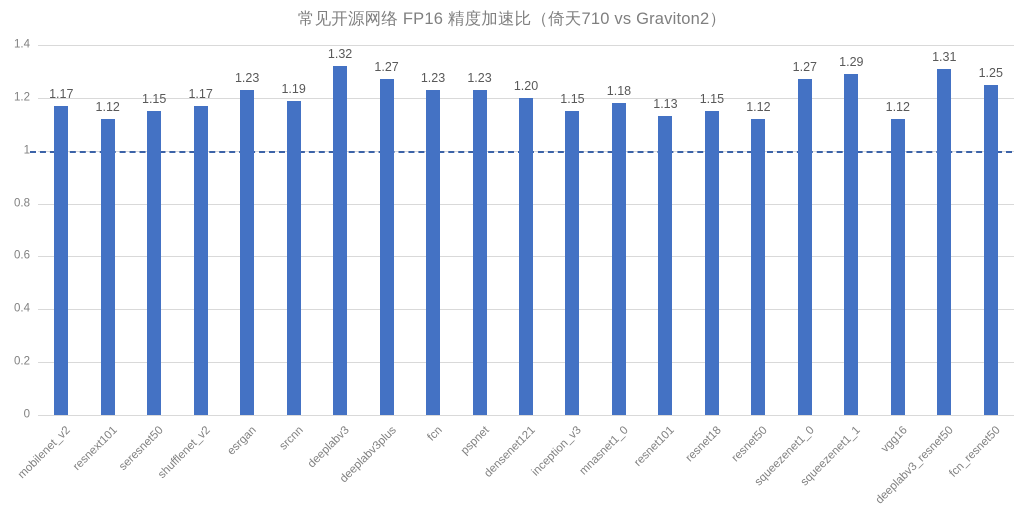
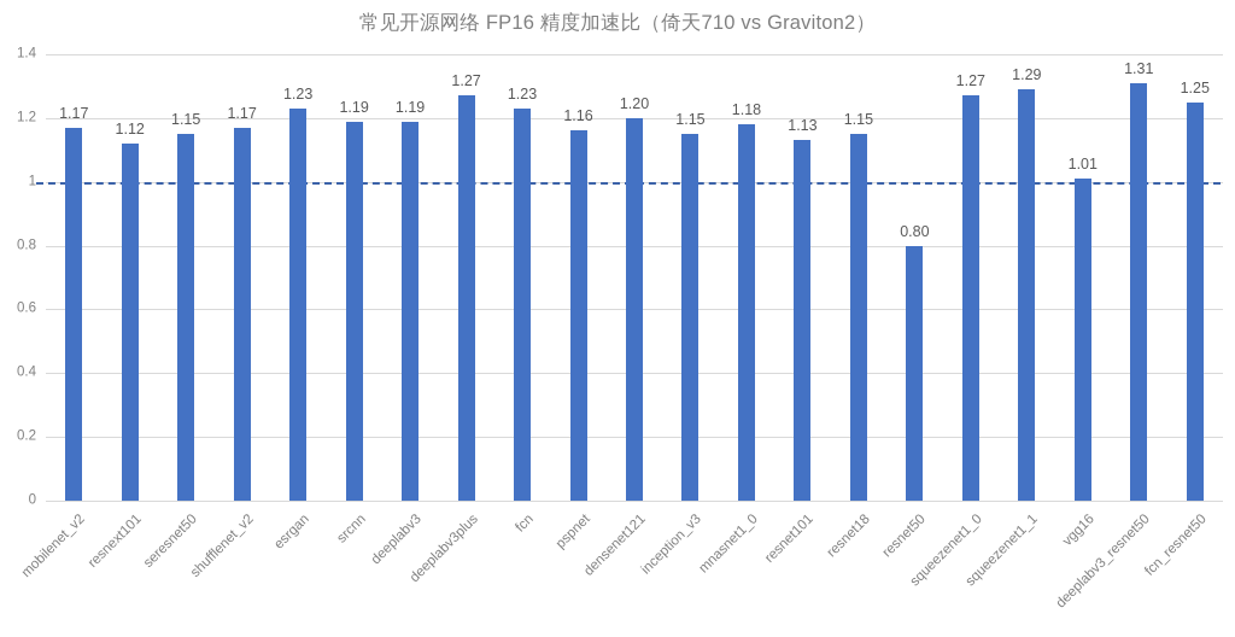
deeplabv3: 1.32 -> 1.19
pspnet: 1.23 -> 1.16
resnet50: 1.12 -> 0.80
vgg16: 1.12 -> 1.01
